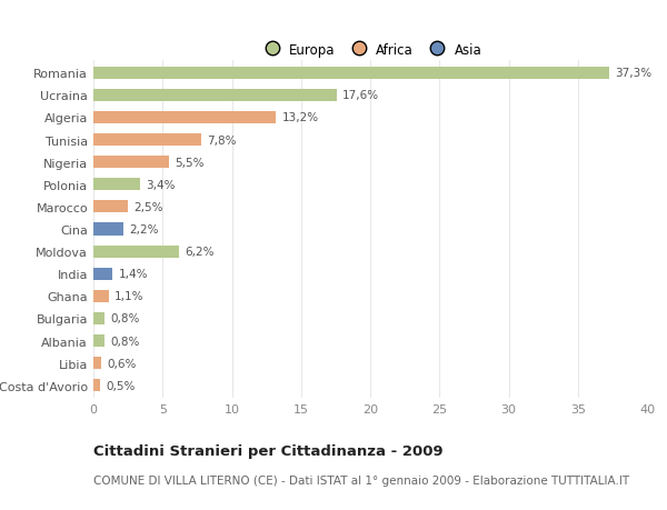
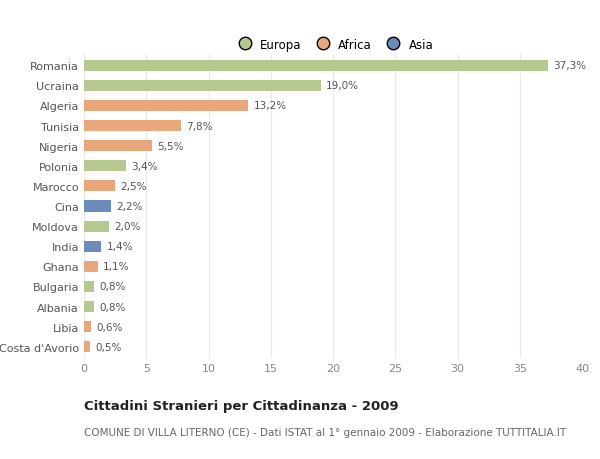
Ucraina: 17,6% -> 19,0%
Moldova: 6,2% -> 2,0%
